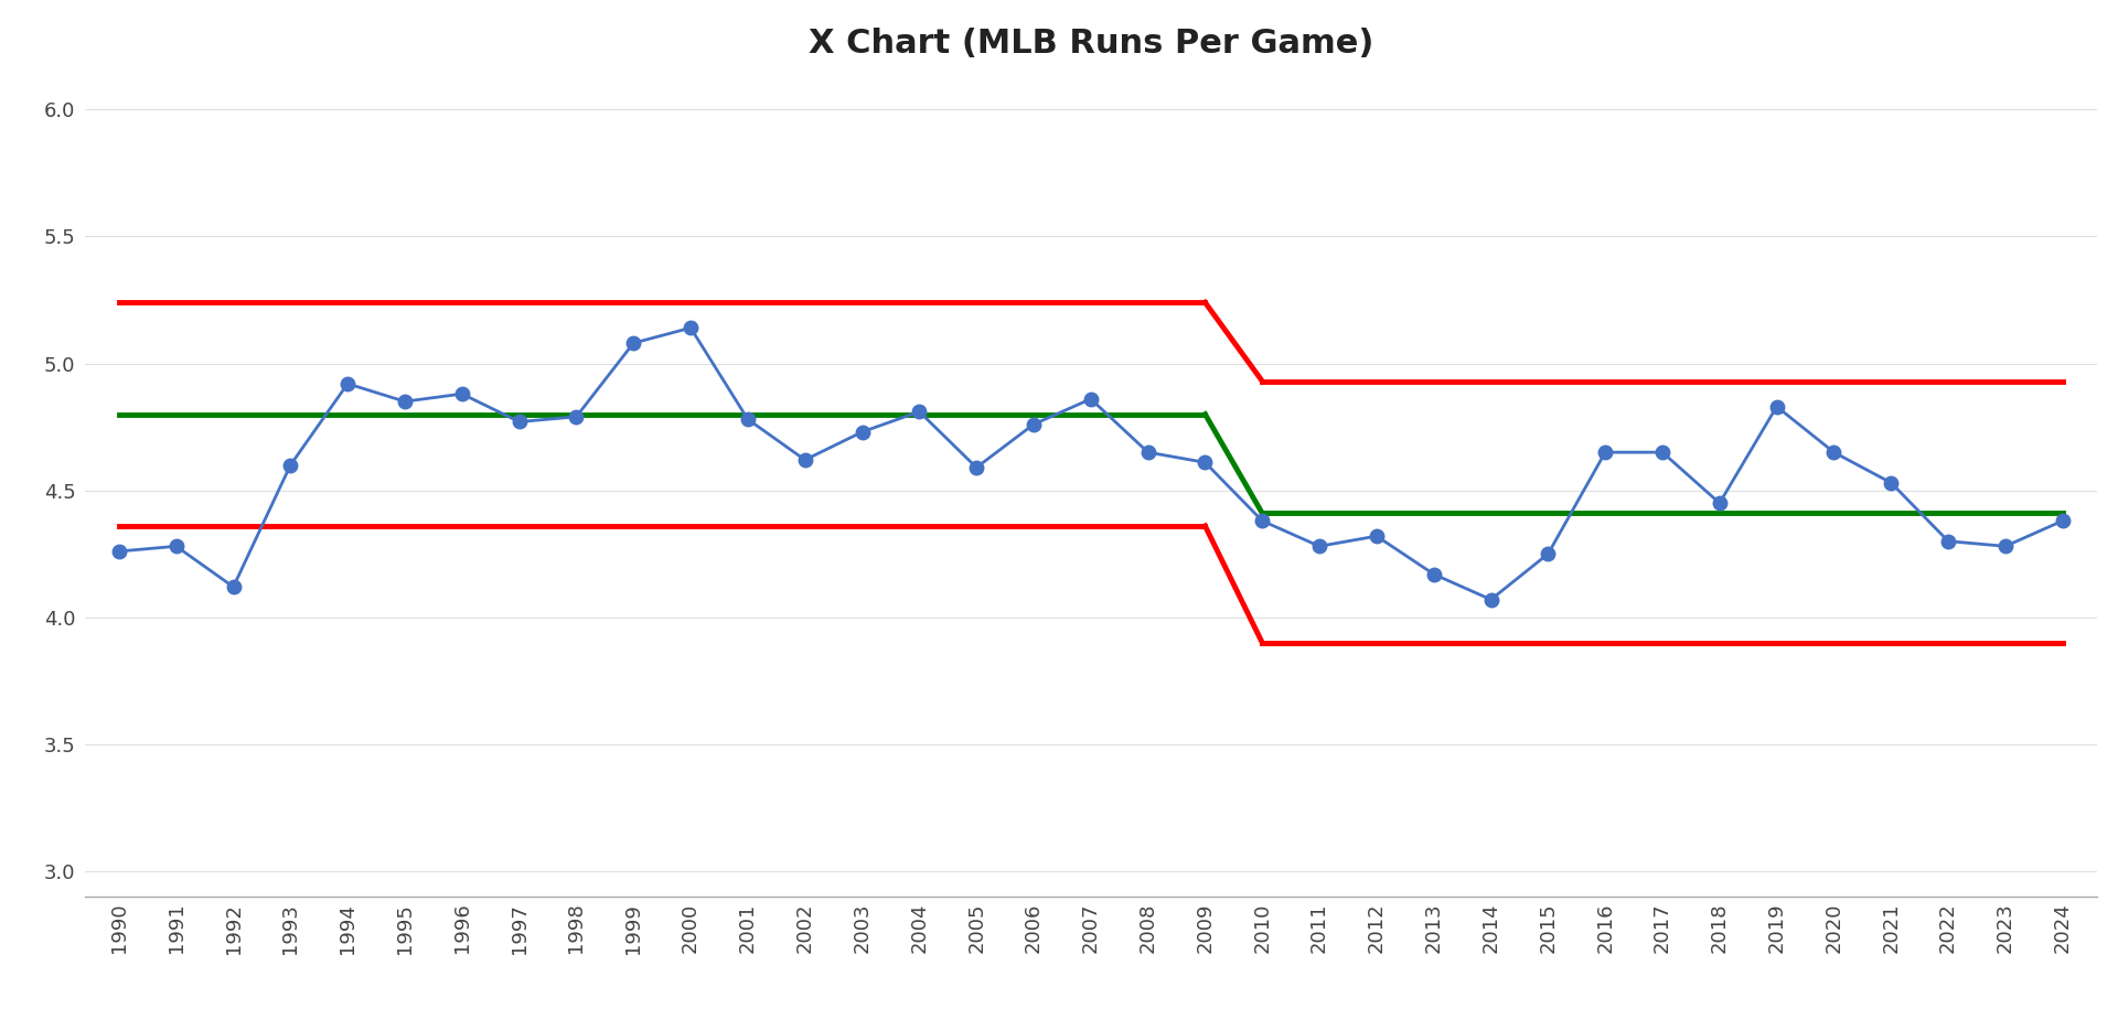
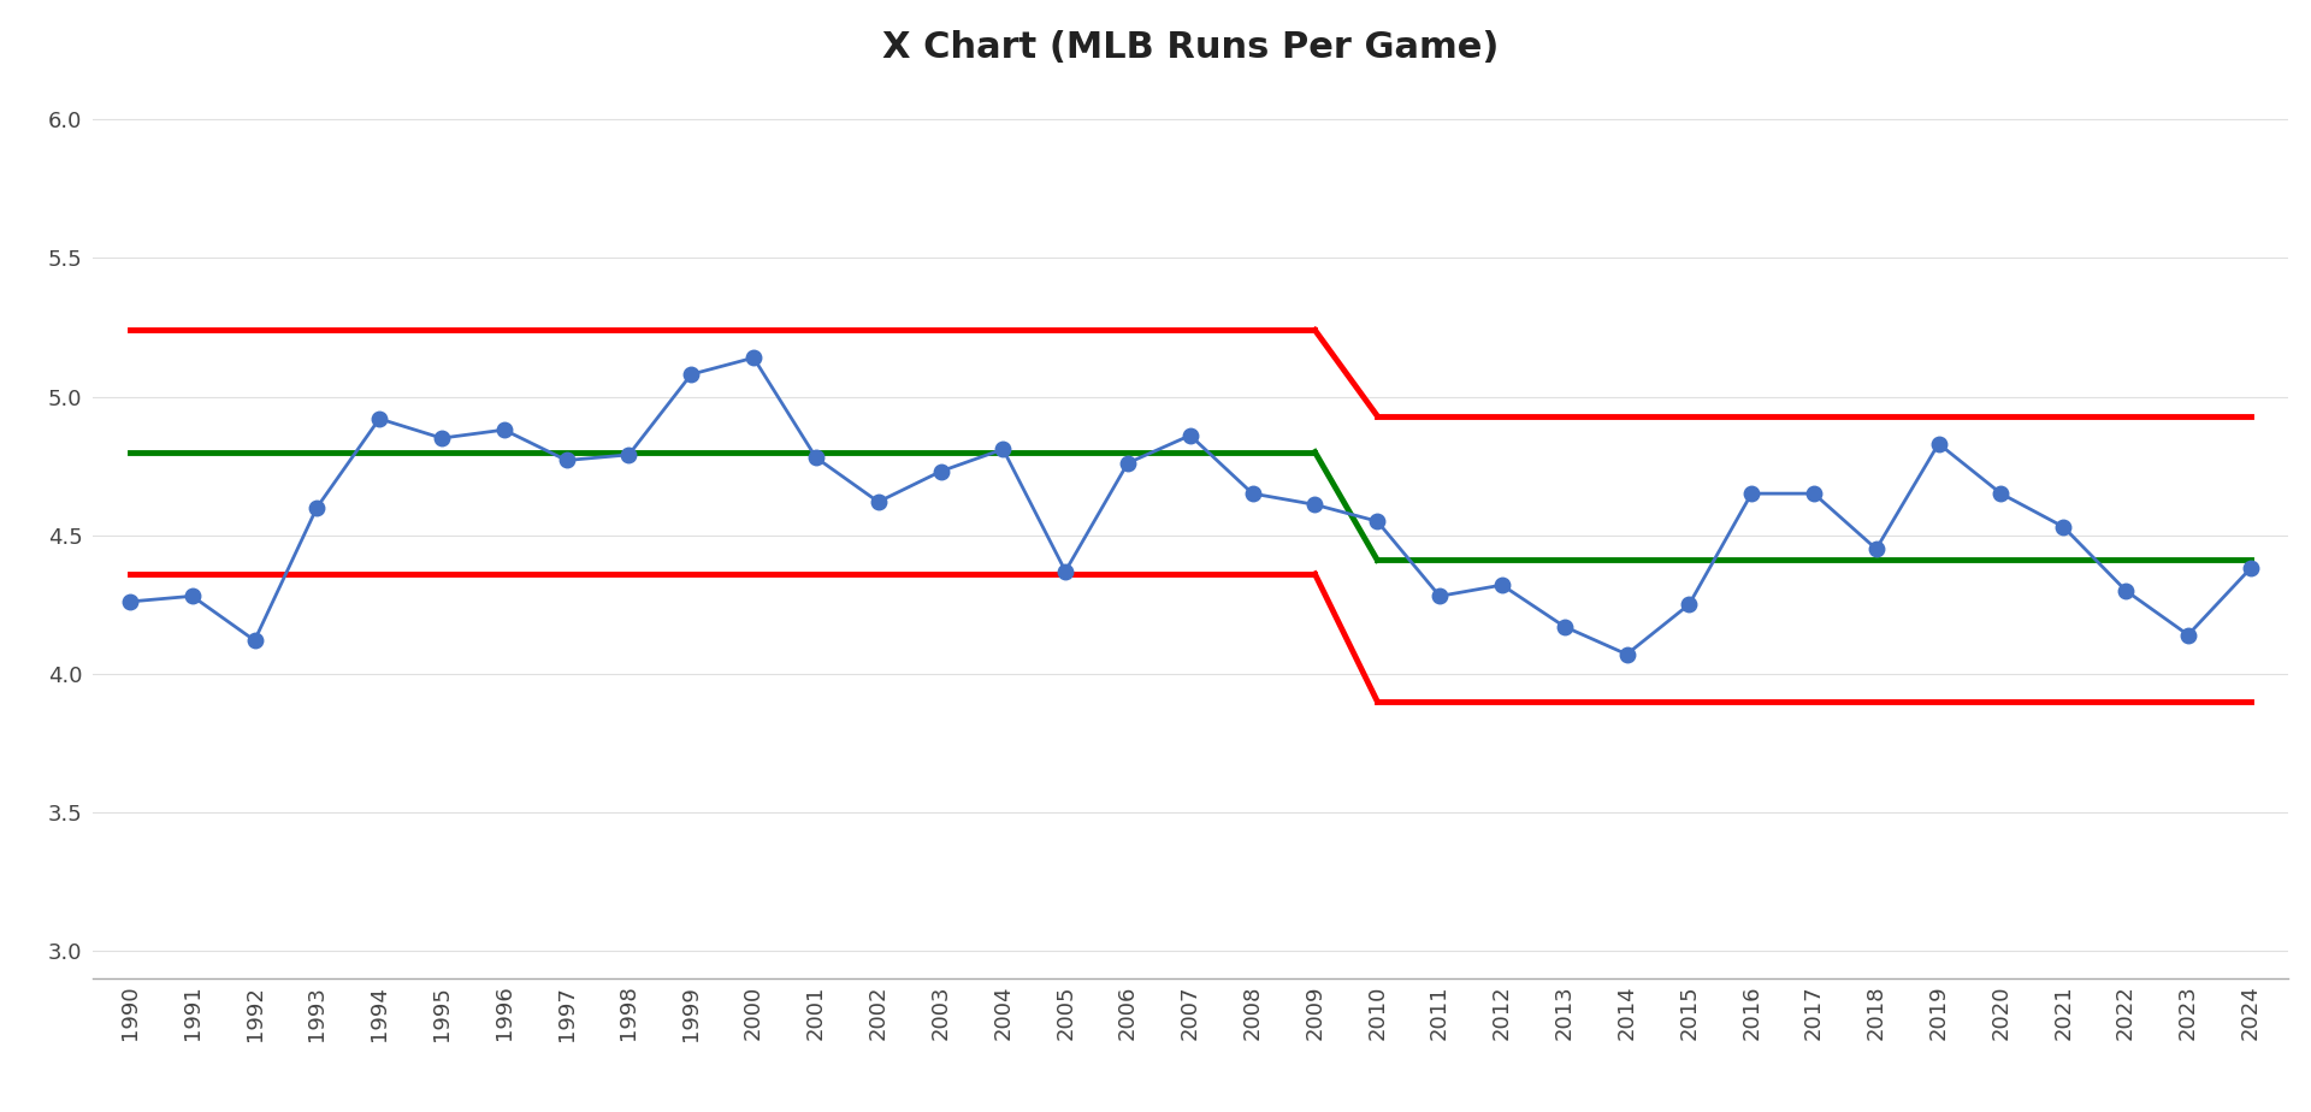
2005: 4.59 -> 4.37
2010: 4.38 -> 4.55
2023: 4.28 -> 4.14
